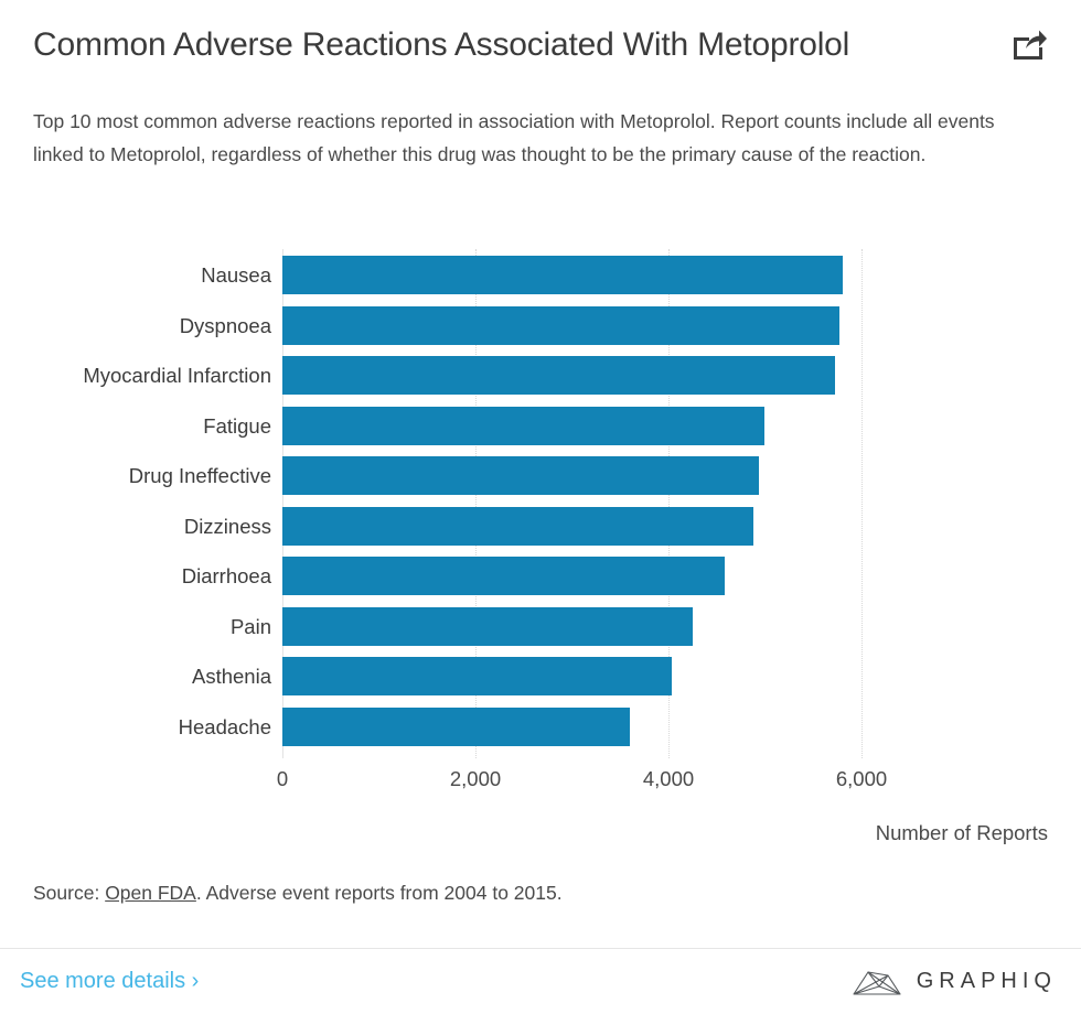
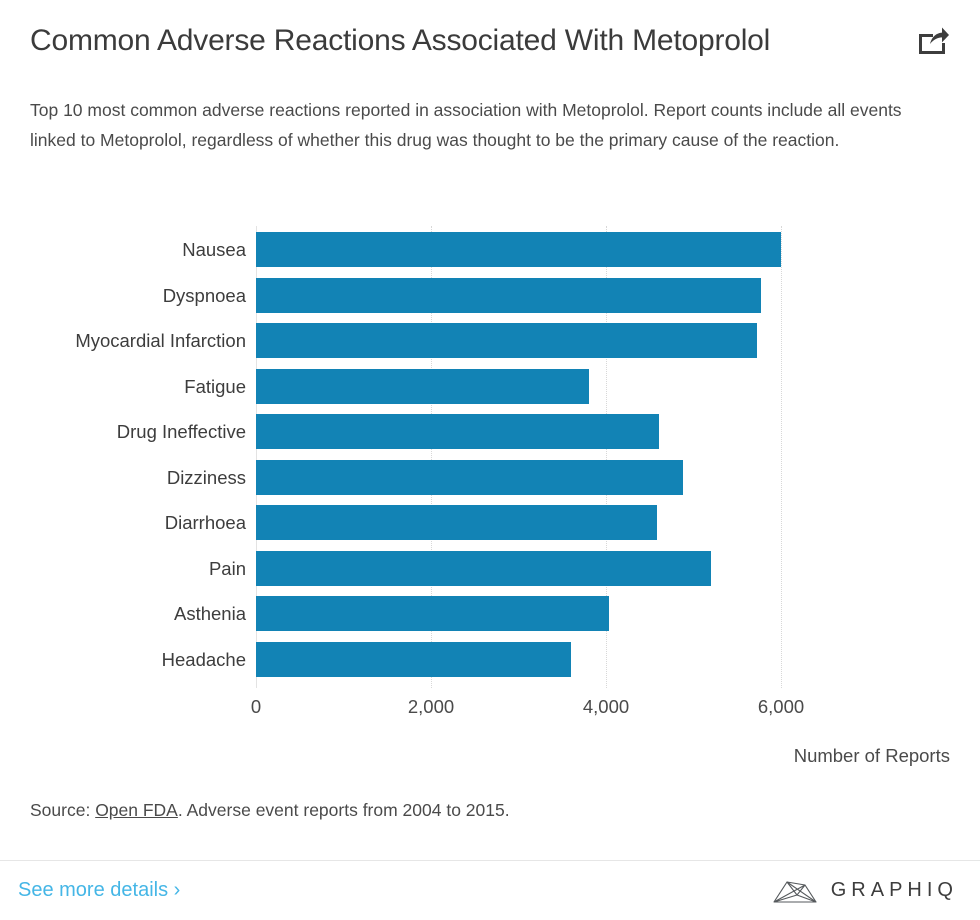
Nausea: 5800 -> 6000
Fatigue: 5000 -> 3800
Drug Ineffective: 4900 -> 4600
Pain: 4300 -> 5200
